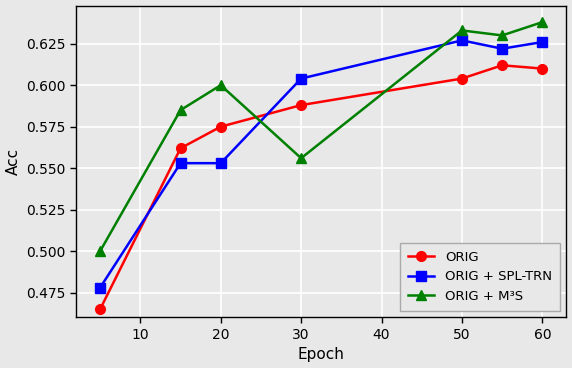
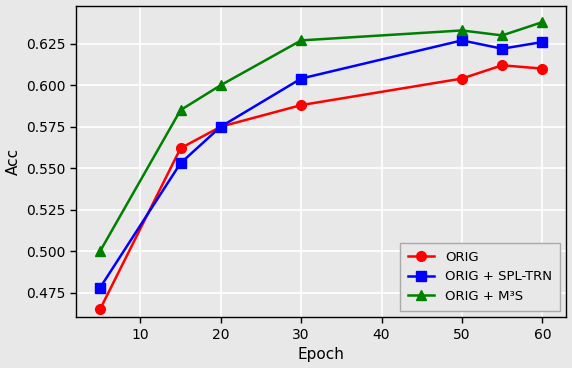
ORIG + SPL-TRN/20: 0.553 -> 0.575
ORIG + M³S/30: 0.556 -> 0.627
